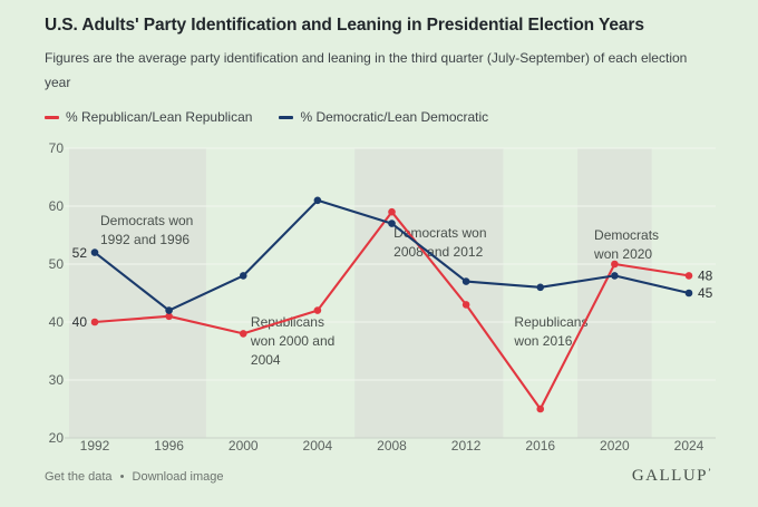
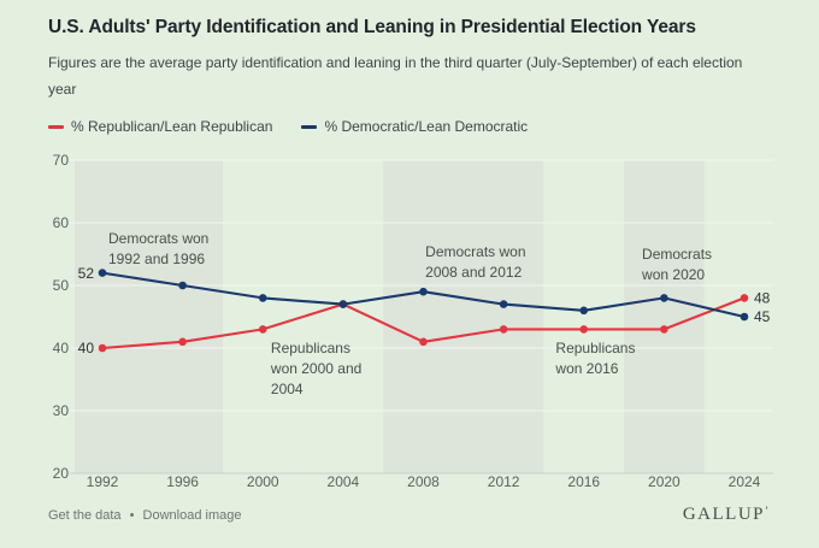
% Democratic/Lean Democratic/1996: 42 -> 50
% Republican/Lean Republican/2000: 38 -> 43
% Republican/Lean Republican/2004: 42 -> 47
% Democratic/Lean Democratic/2004: 61 -> 47
% Republican/Lean Republican/2008: 59 -> 41
% Democratic/Lean Democratic/2008: 57 -> 49
% Republican/Lean Republican/2016: 25 -> 43
% Republican/Lean Republican/2020: 50 -> 43
